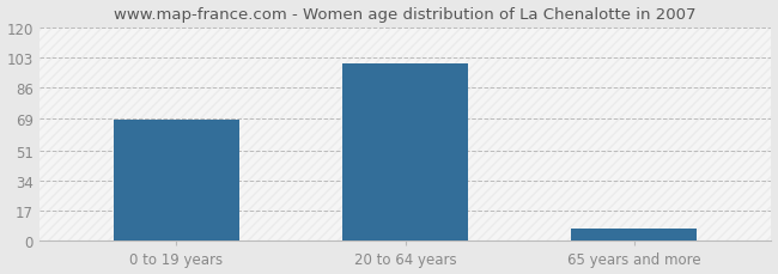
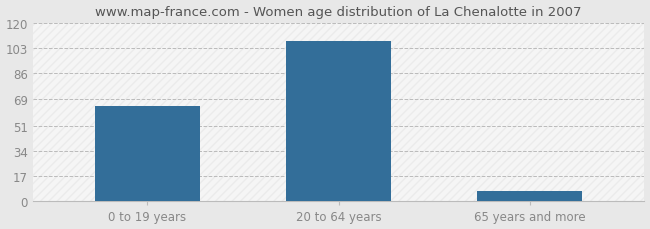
0 to 19 years: 68 -> 64
20 to 64 years: 100 -> 108
